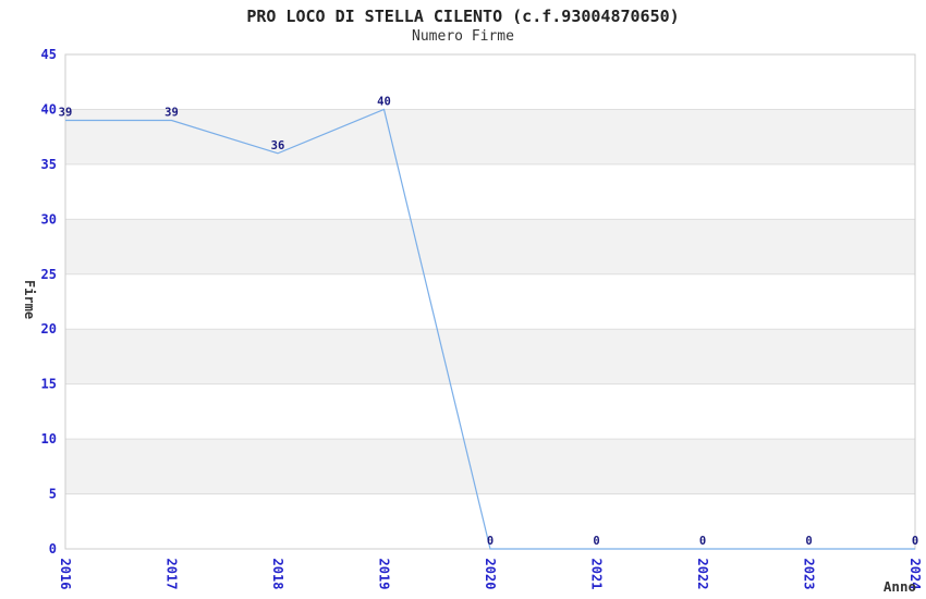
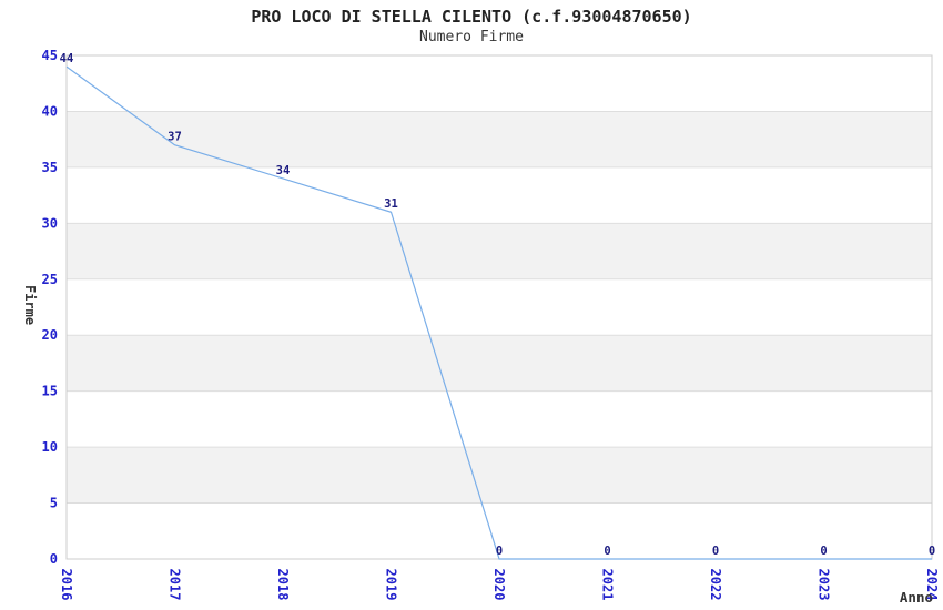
2016: 39 -> 44
2017: 39 -> 37
2018: 36 -> 34
2019: 40 -> 31
